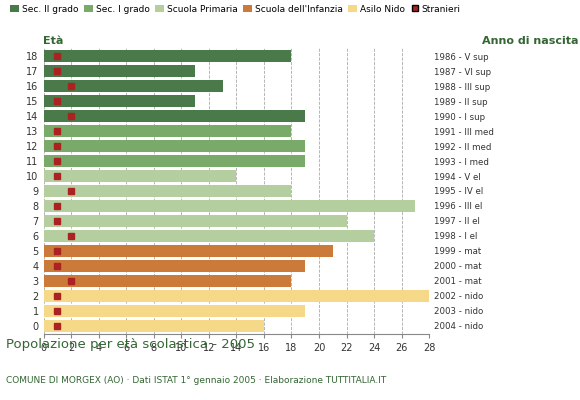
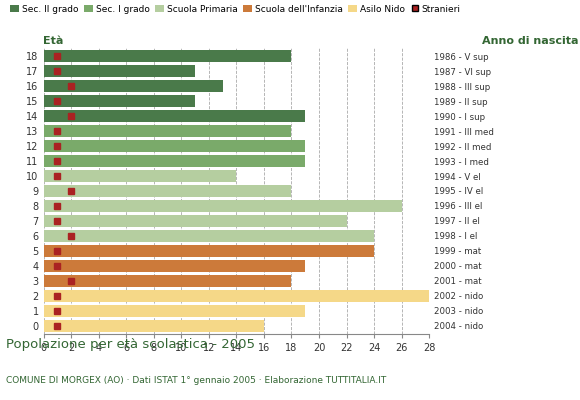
8: 27 -> 26
5: 21 -> 24
